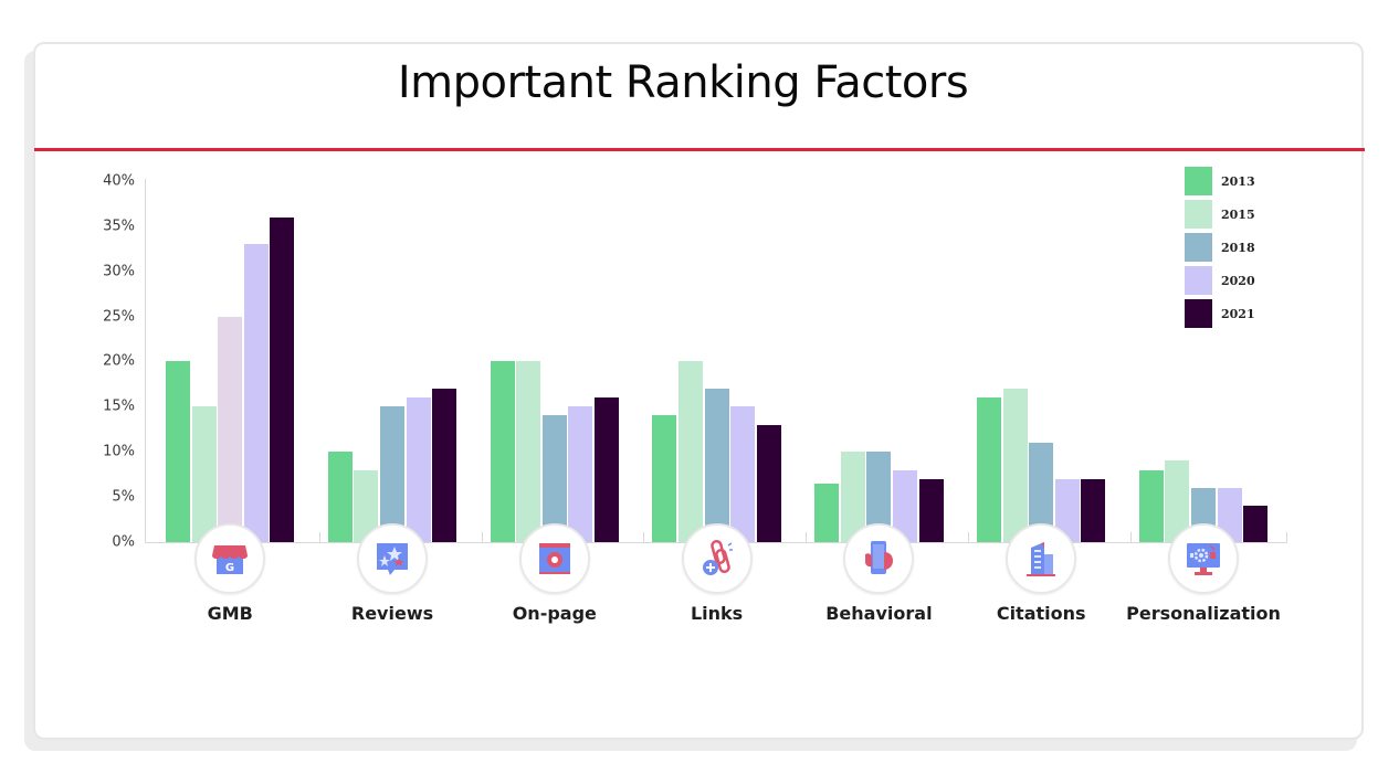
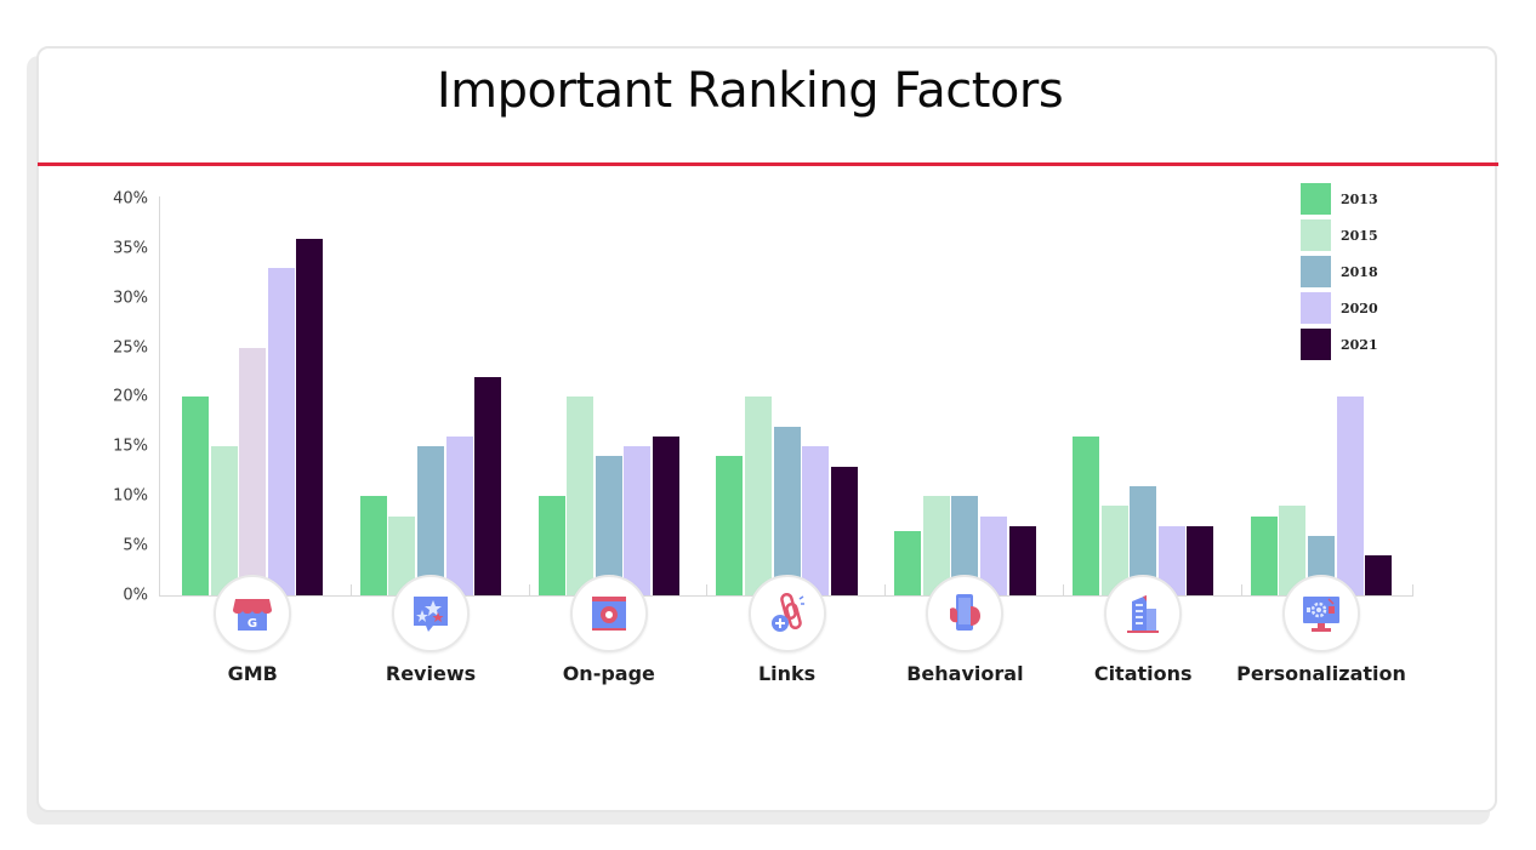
2021/Reviews: 17% -> 22%
2013/On-page: 20% -> 10%
2015/Citations: 17% -> 9%
2020/Personalization: 6% -> 20%
